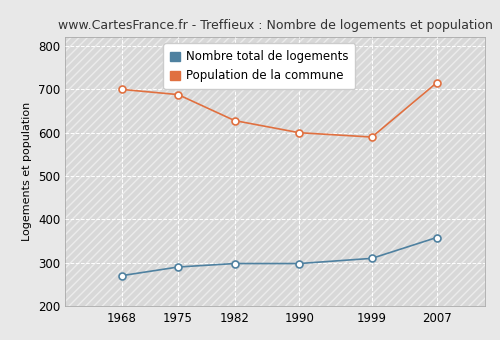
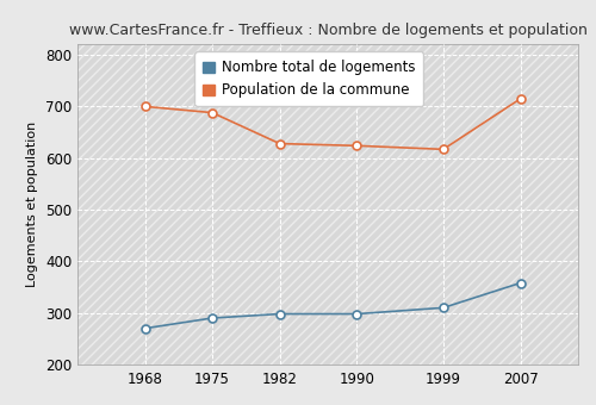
Population de la commune/1990: 600 -> 624
Population de la commune/1999: 590 -> 617
